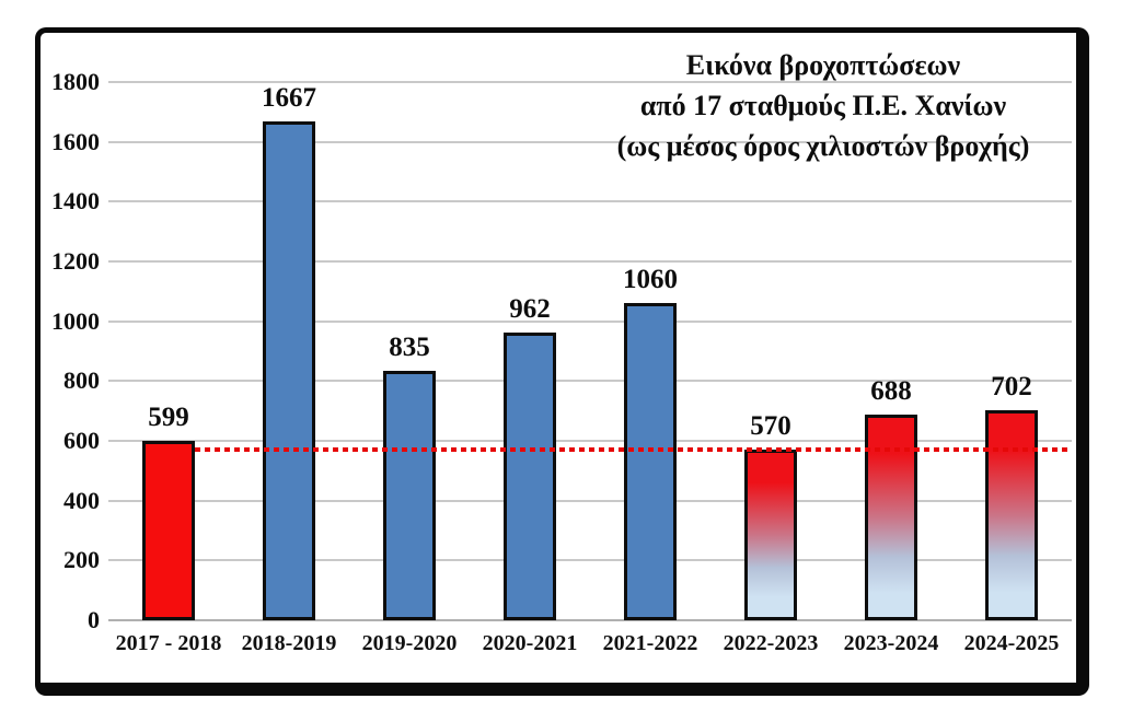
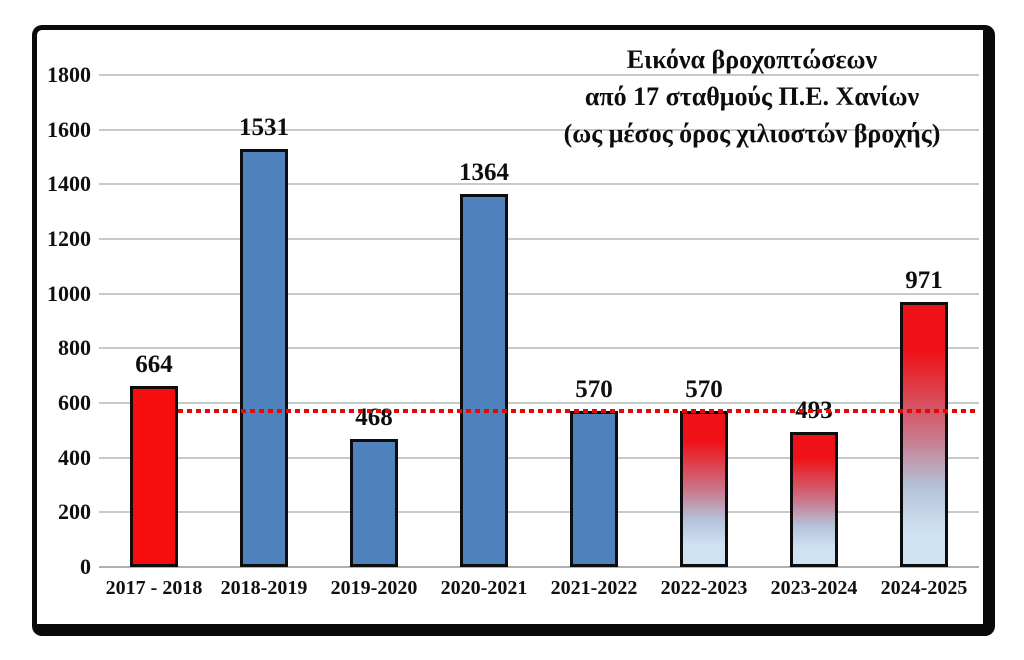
2017 - 2018: 599 -> 664
2018-2019: 1667 -> 1531
2019-2020: 835 -> 468
2020-2021: 962 -> 1364
2021-2022: 1060 -> 570
2023-2024: 688 -> 493
2024-2025: 702 -> 971
